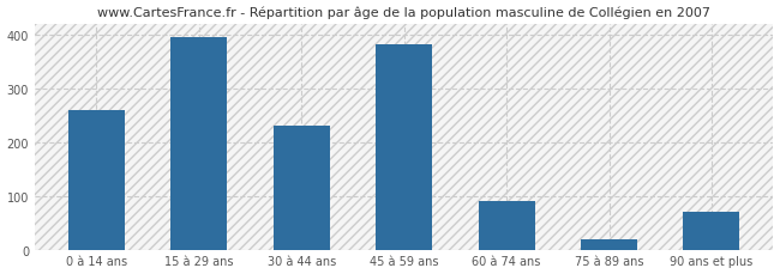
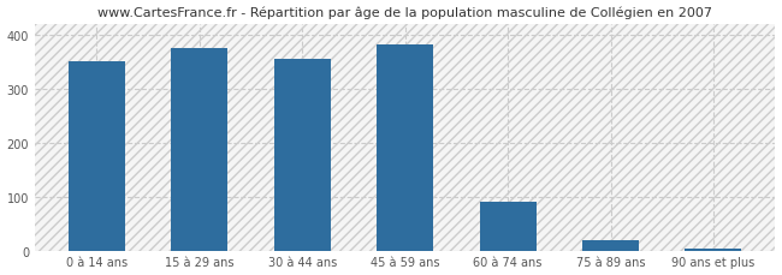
0 à 14 ans: 260 -> 352
15 à 29 ans: 395 -> 375
30 à 44 ans: 230 -> 355
90 ans et plus: 70 -> 4
